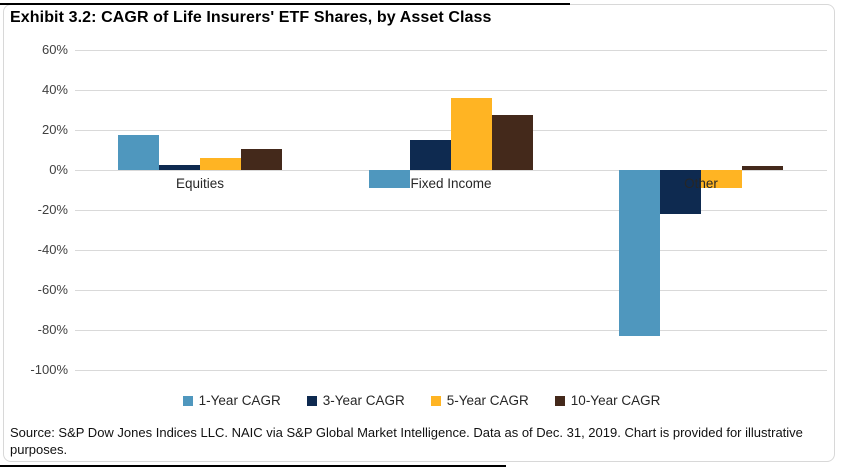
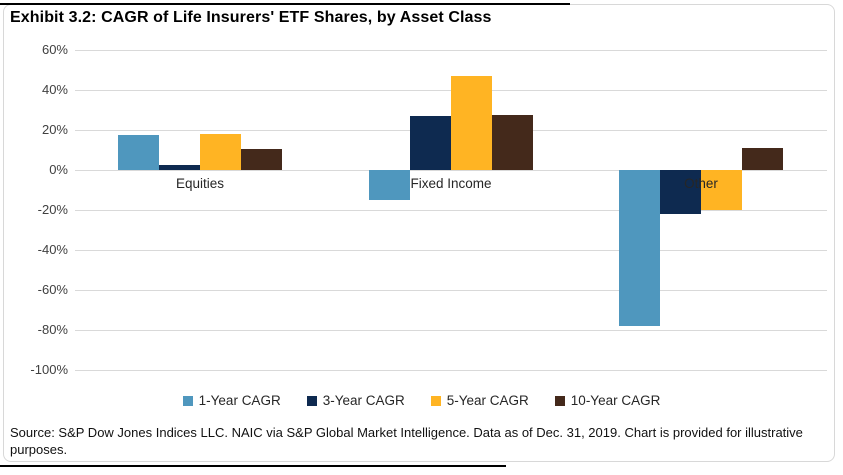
5-Year CAGR/Equities: 6% -> 18%
1-Year CAGR/Fixed Income: -9% -> -15%
3-Year CAGR/Fixed Income: 15% -> 27%
5-Year CAGR/Fixed Income: 36% -> 47%
1-Year CAGR/Other: -83% -> -78%
5-Year CAGR/Other: -9% -> -20%
10-Year CAGR/Other: 2% -> 11%
